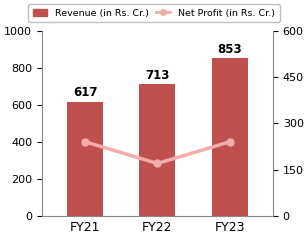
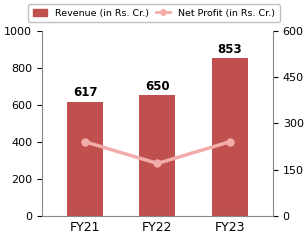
Revenue (in Rs. Cr.)/FY22: 713 -> 650
